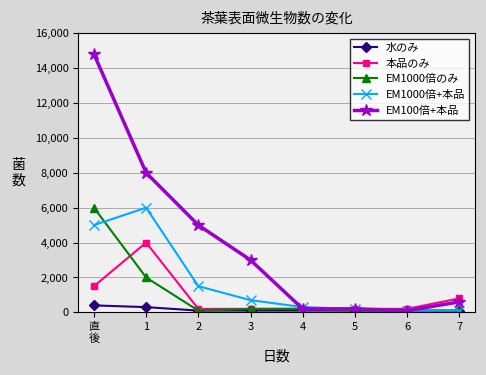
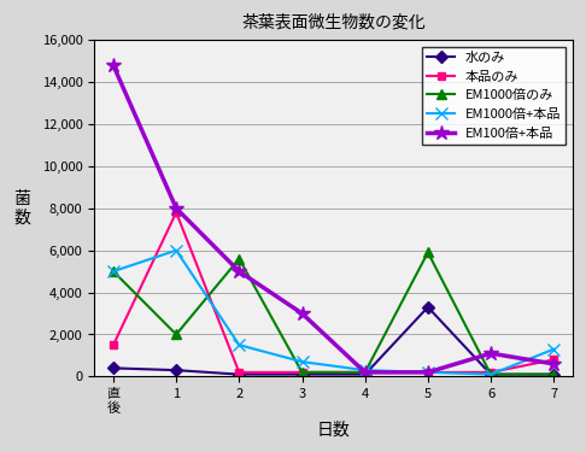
EM1000倍のみ/直 後: 6,000 -> 5,000
本品のみ/1: 4,000 -> 7,800
EM1000倍のみ/2: 100 -> 5,600
水のみ/5: 100 -> 3,300
EM1000倍のみ/5: 100 -> 5,900
EM100倍+本品/6: 100 -> 1,100
EM1000倍+本品/7: 100 -> 1,300
